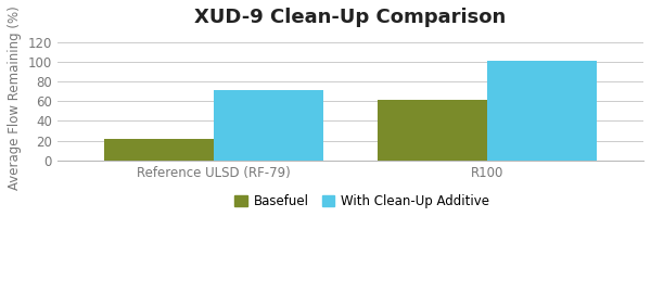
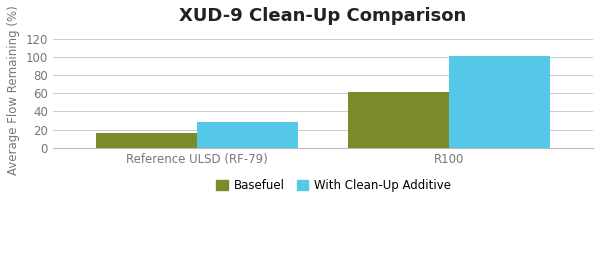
Basefuel/Reference ULSD (RF-79): 22 -> 16
With Clean-Up Additive/Reference ULSD (RF-79): 72 -> 28
